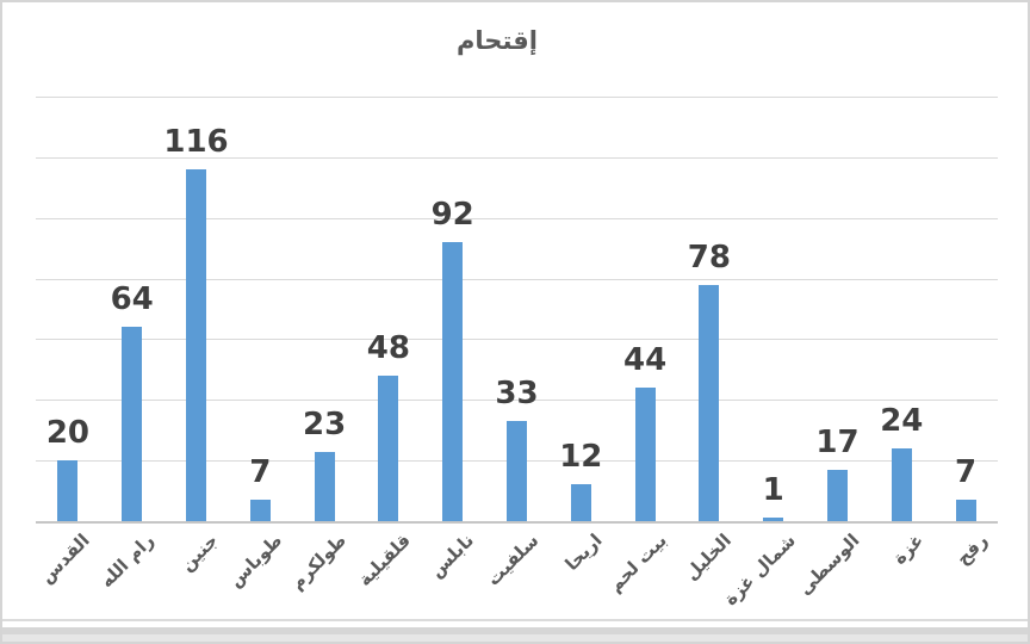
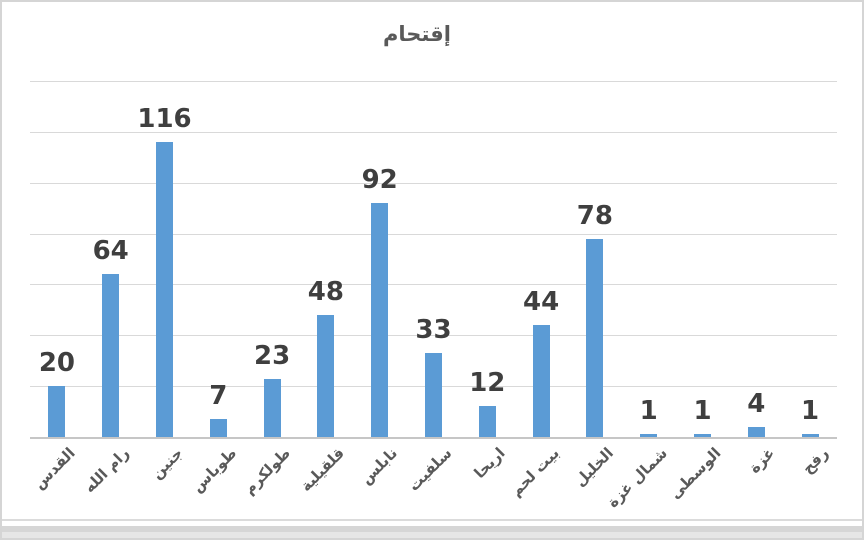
الوسطى: 17 -> 1
غزة: 24 -> 4
رفح: 7 -> 1
